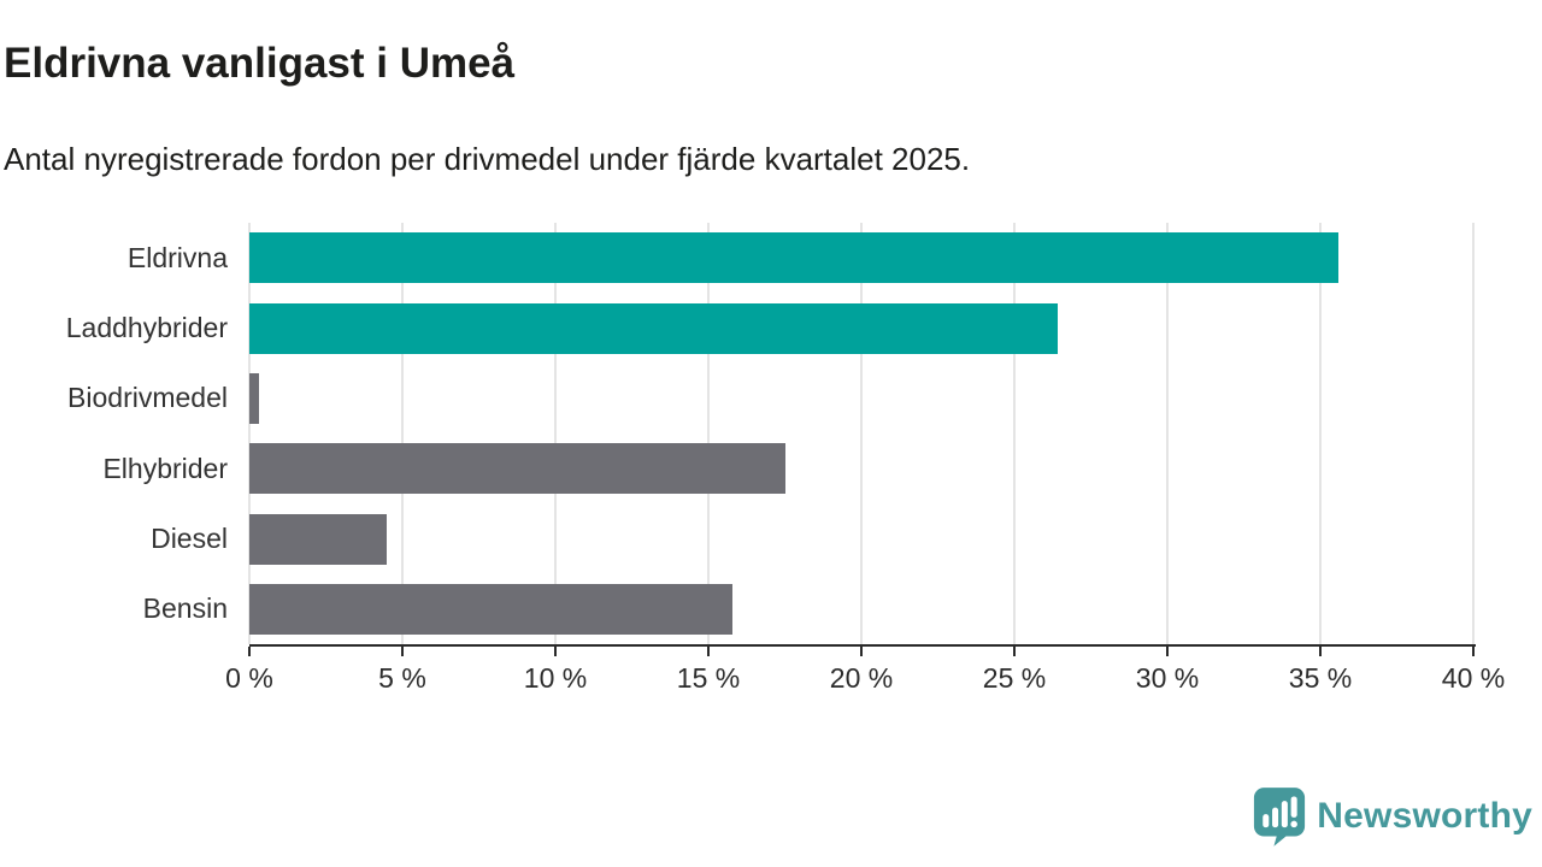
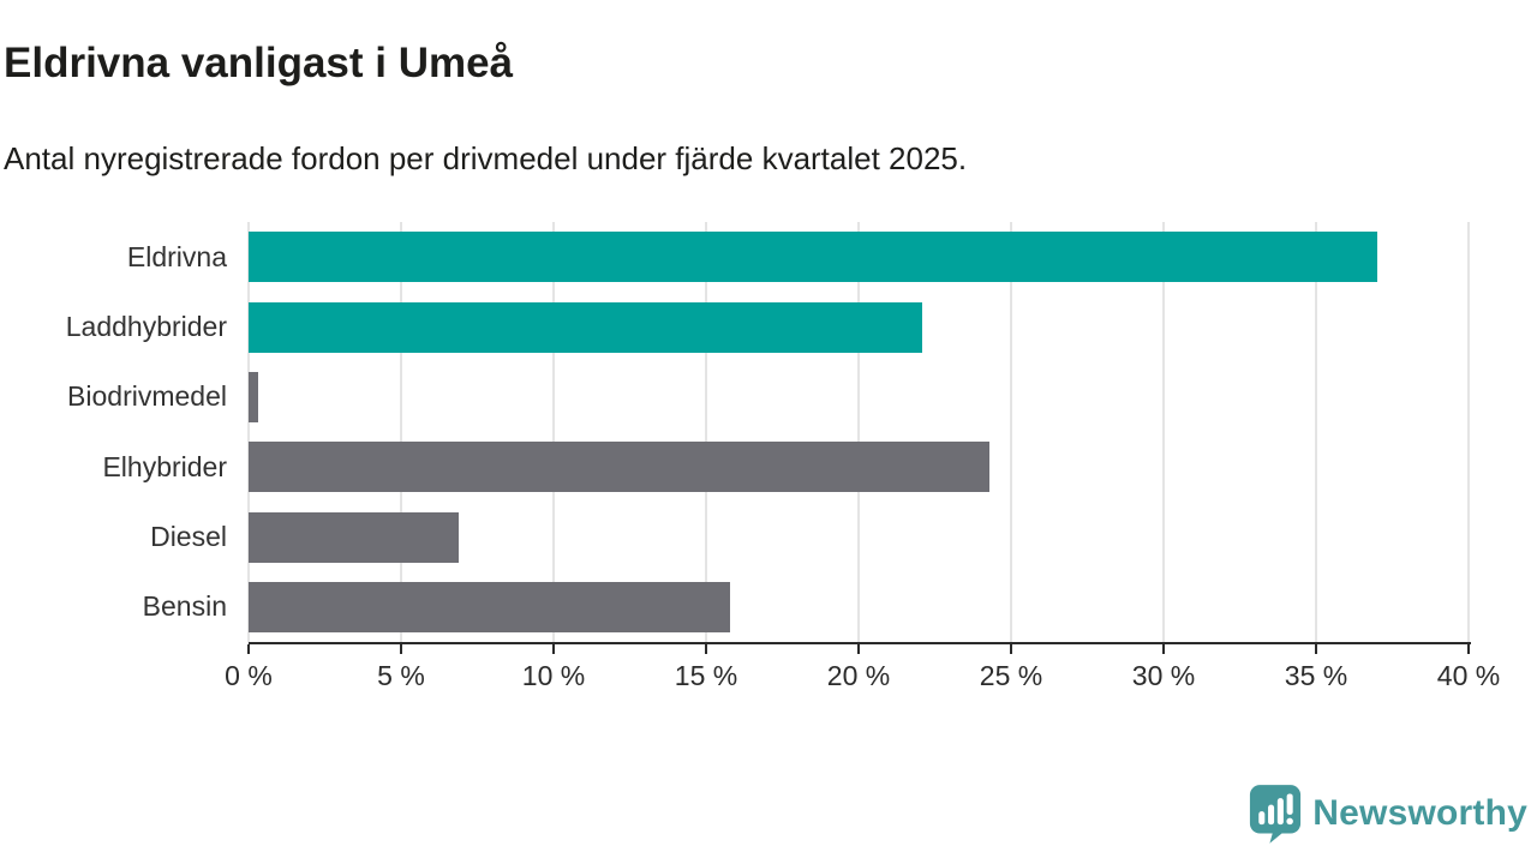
Eldrivna: 35.6% -> 37.0%
Laddhybrider: 26.4% -> 22.1%
Elhybrider: 17.5% -> 24.3%
Diesel: 4.5% -> 6.9%
